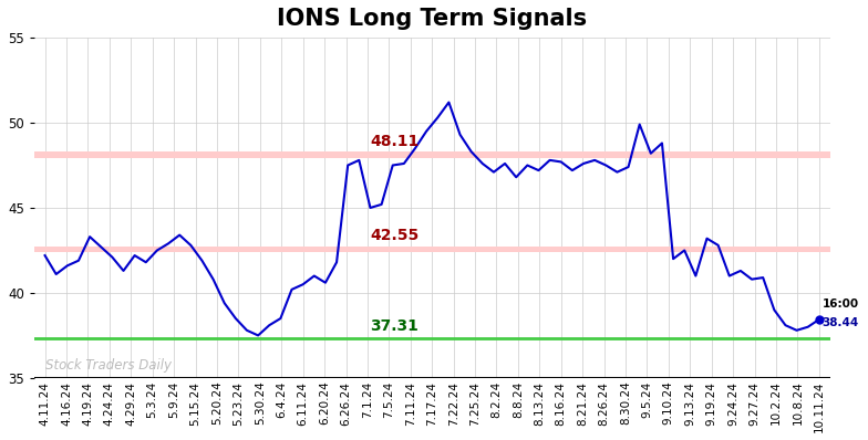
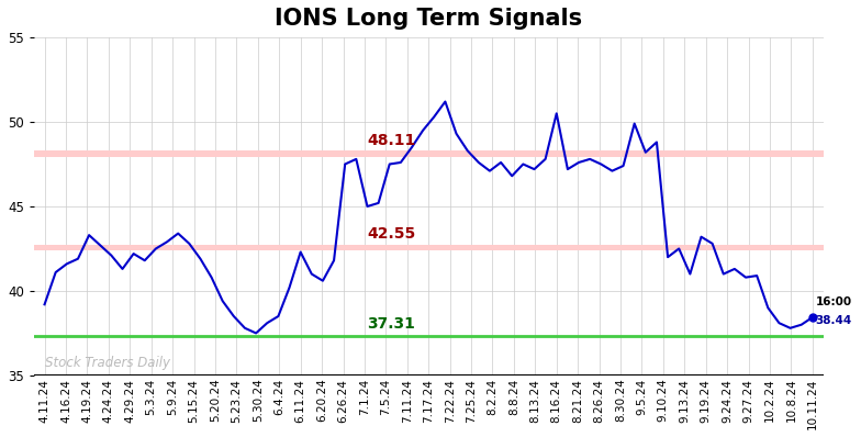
4.11.24: 42.2 -> 39.2
6.11.24: 40.5 -> 42.3
8.16.24: 47.7 -> 50.5
